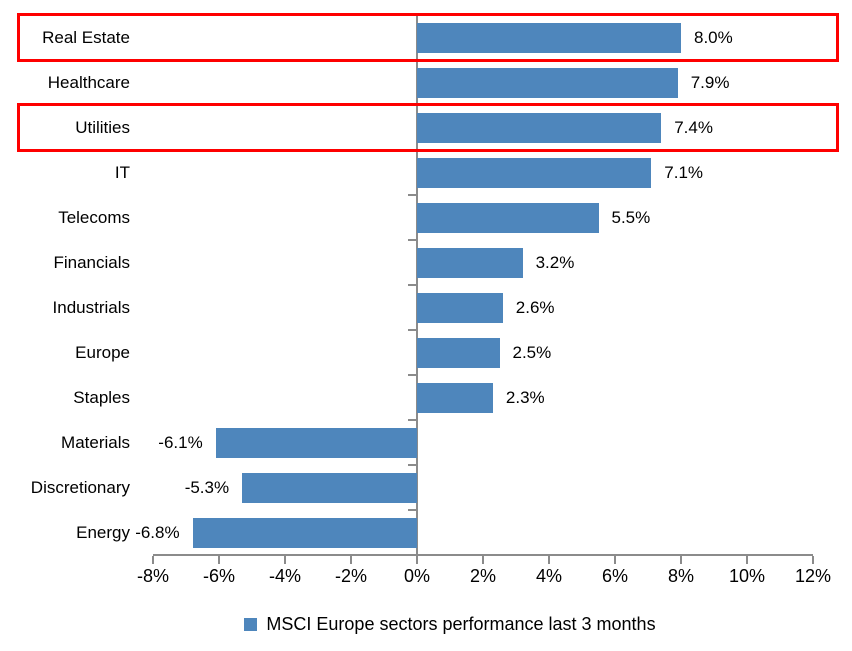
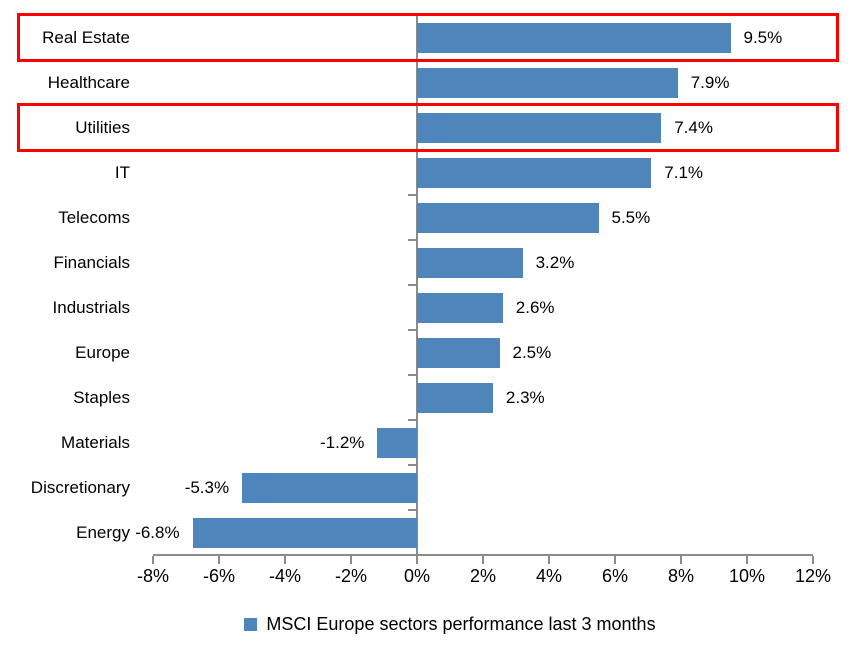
Real Estate: 8.0% -> 9.5%
Materials: -6.1% -> -1.2%
